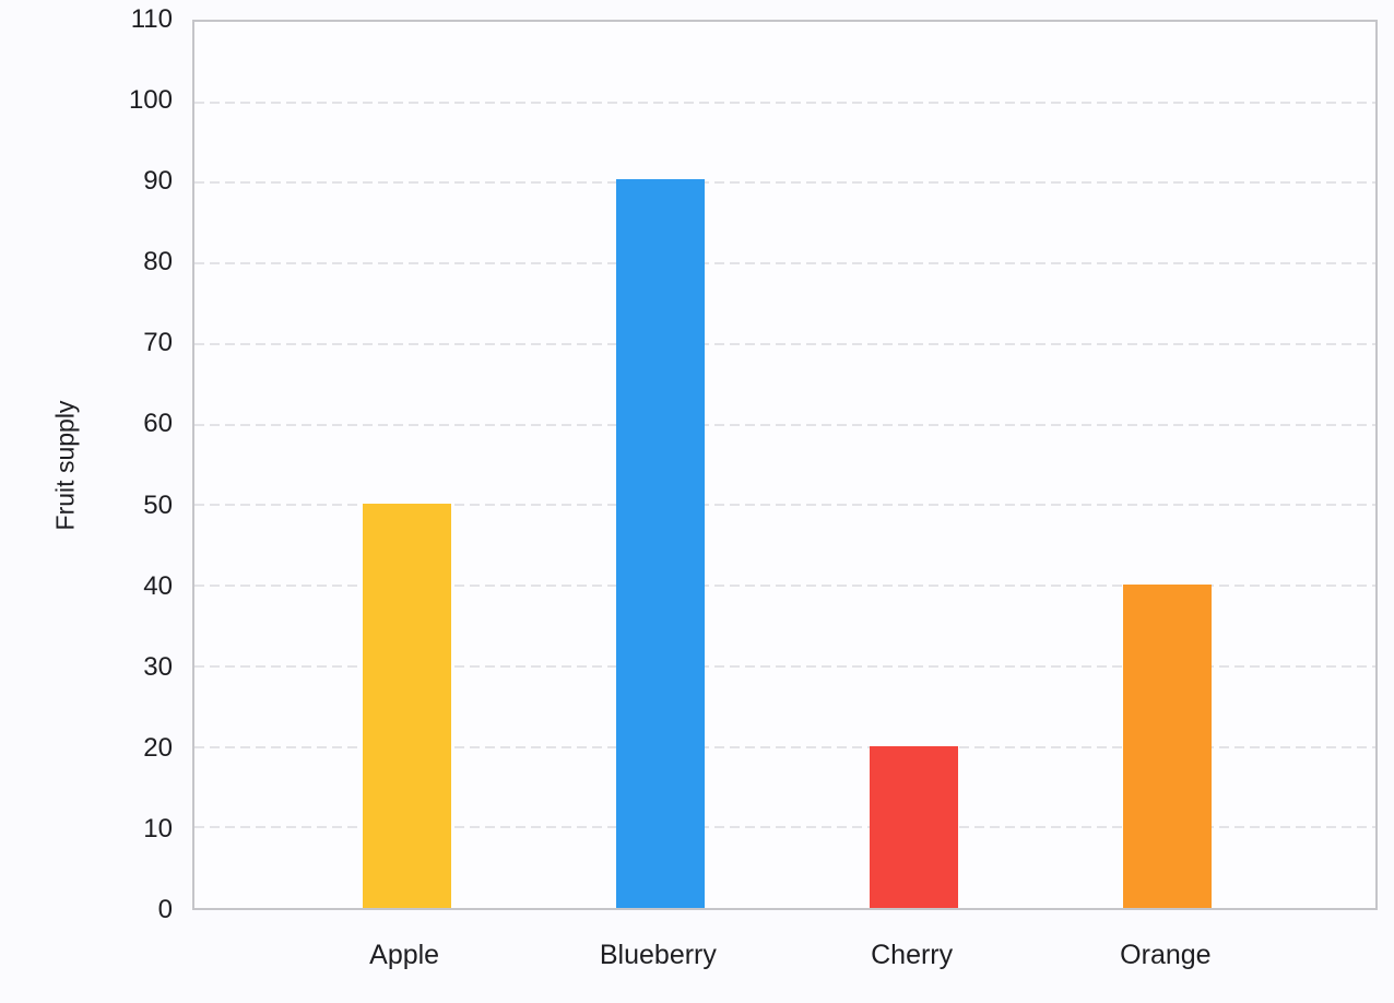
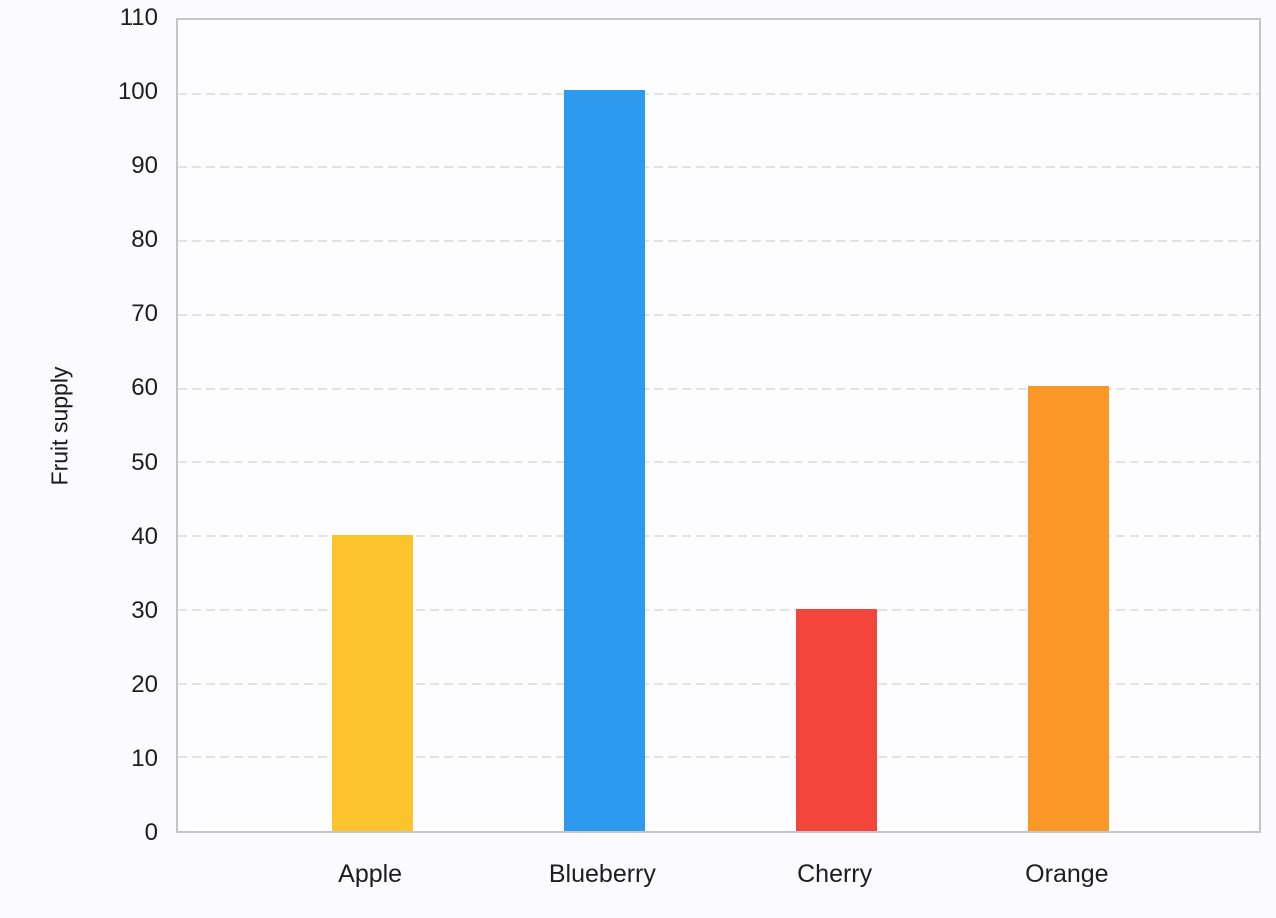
Apple: 50 -> 40
Blueberry: 90 -> 100
Cherry: 20 -> 30
Orange: 40 -> 60
